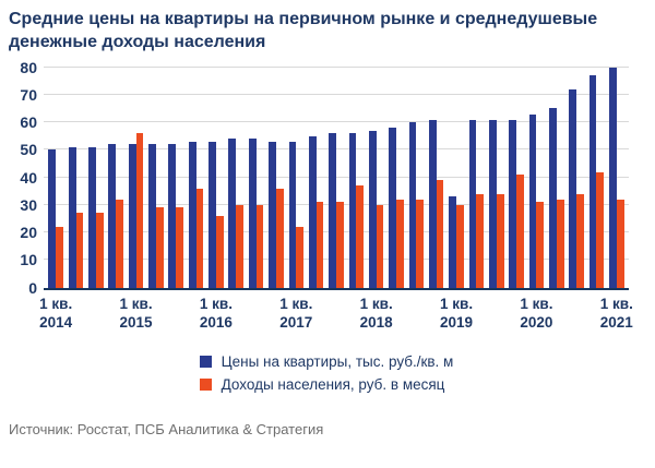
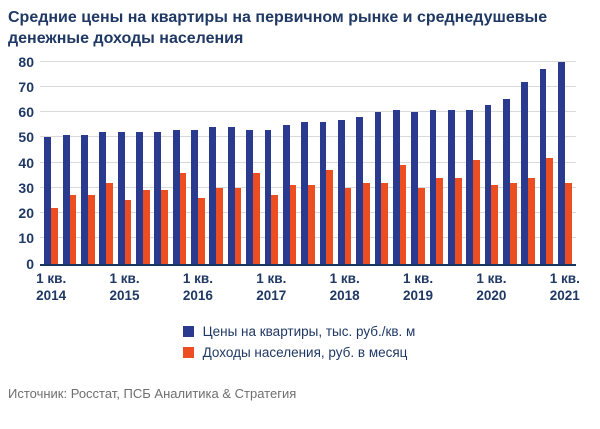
Доходы населения, руб. в месяц/1 кв. 2015: 56 -> 25
Доходы населения, руб. в месяц/1 кв. 2017: 22 -> 27
Цены на квартиры, тыс. руб./кв. м/1 кв. 2019: 33 -> 60
